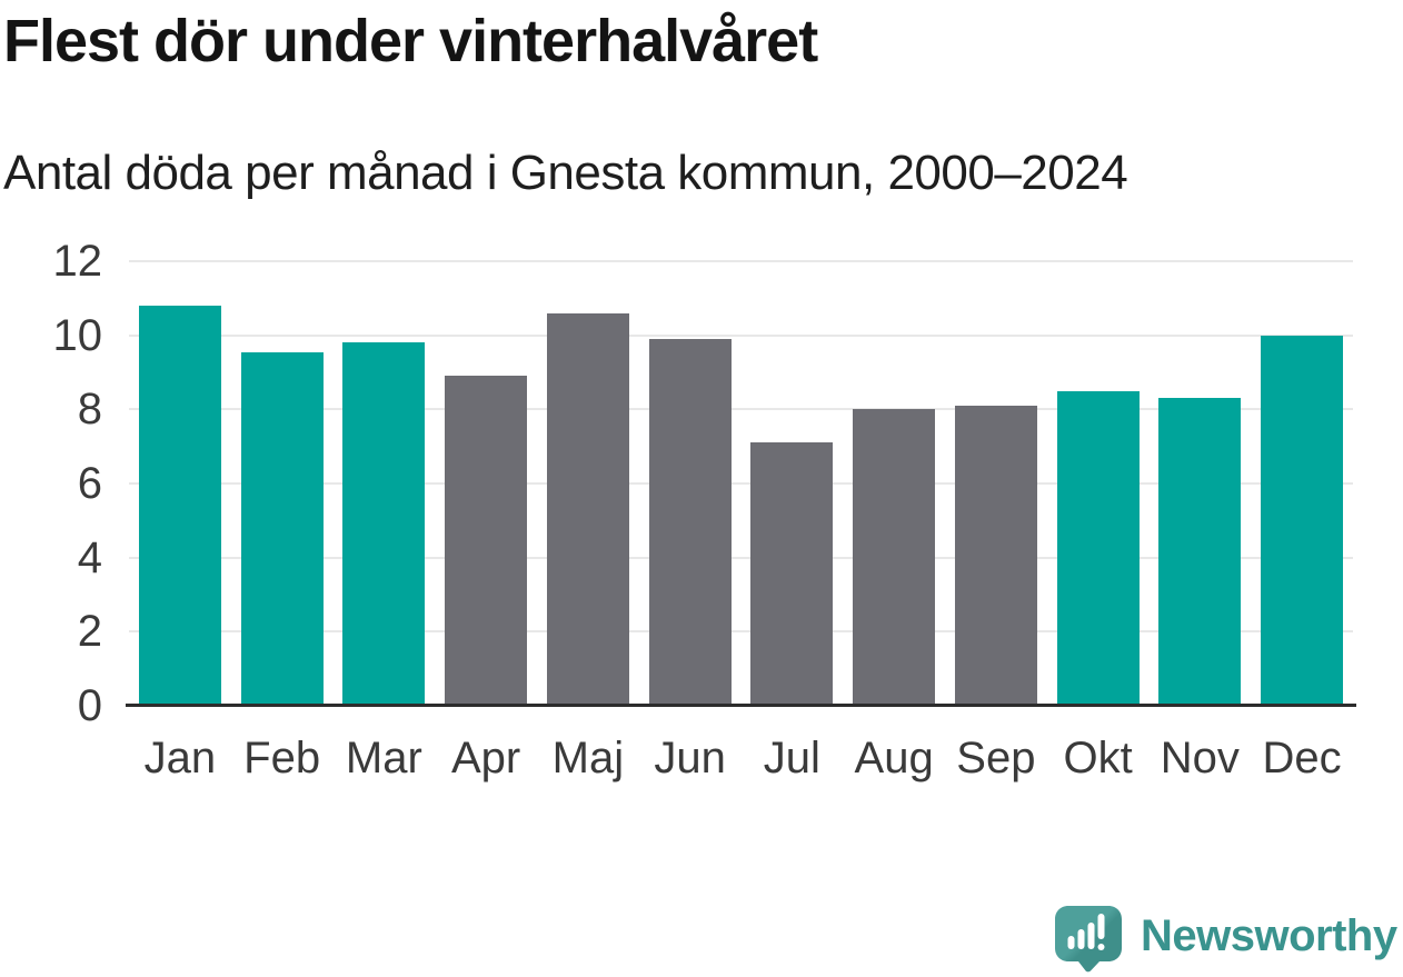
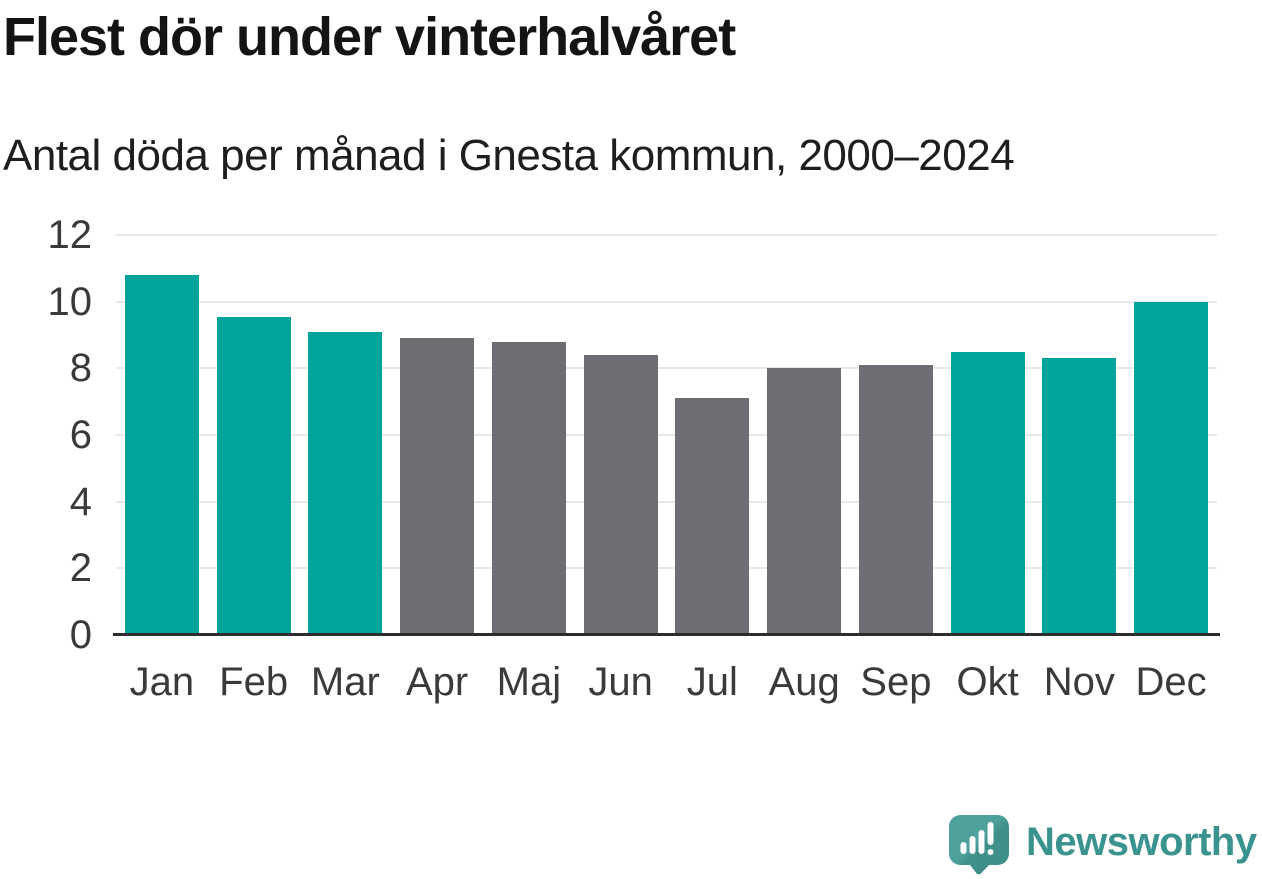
Mar: 9.8 -> 9.1
Maj: 10.6 -> 8.8
Jun: 9.9 -> 8.4
